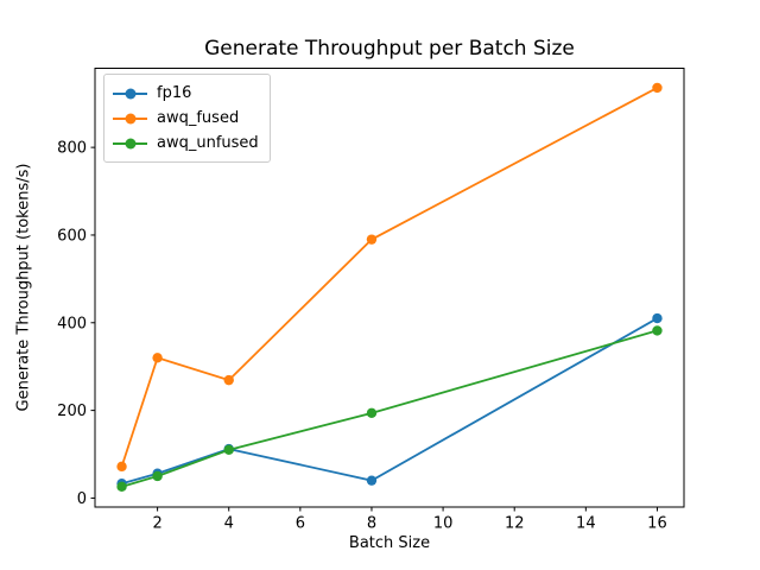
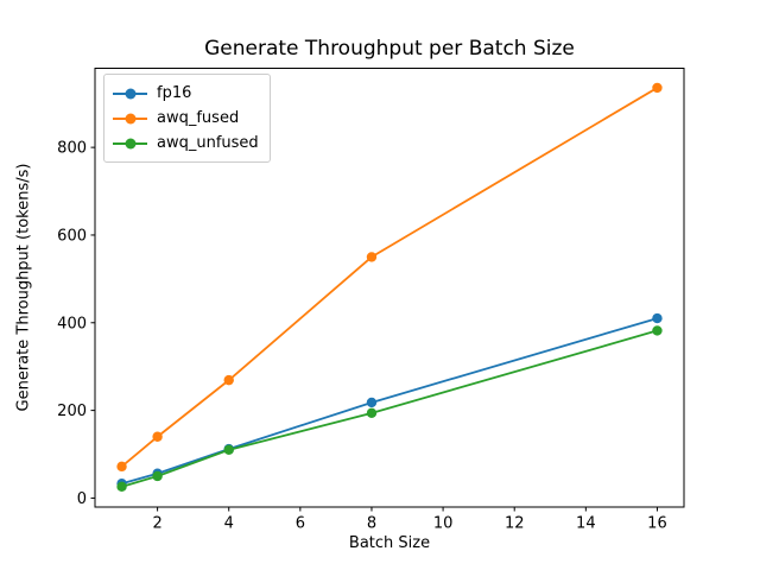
awq_fused/2: 320 -> 140
fp16/8: 40 -> 220
awq_fused/8: 590 -> 550
